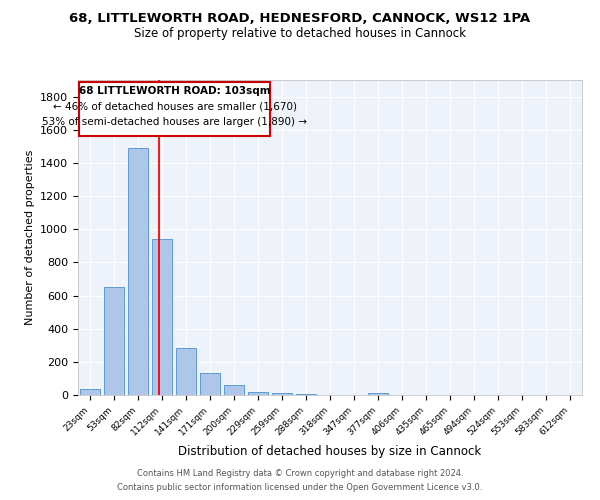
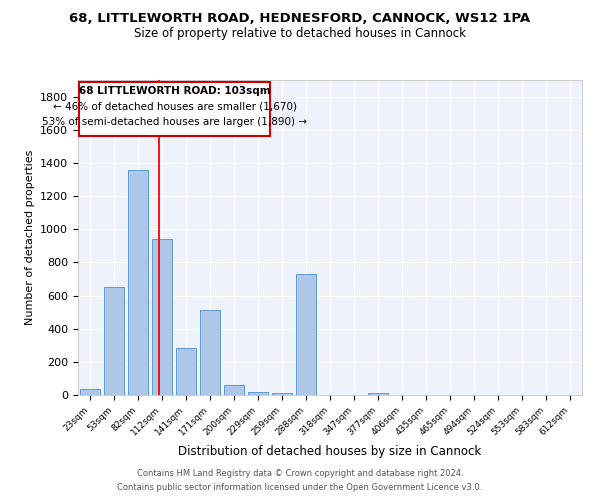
82sqm: 1490 -> 1360
171sqm: 130 -> 510
288sqm: 0 -> 730
